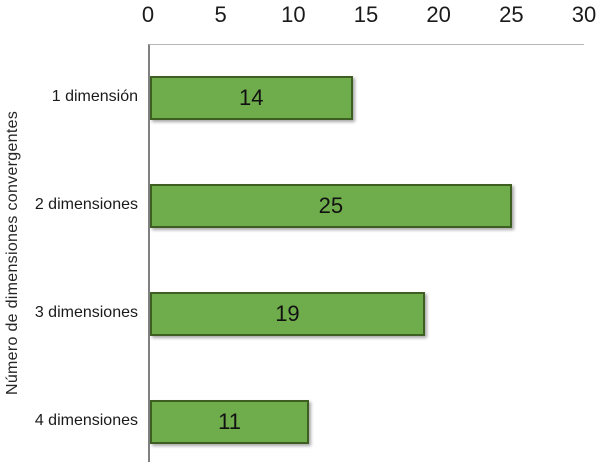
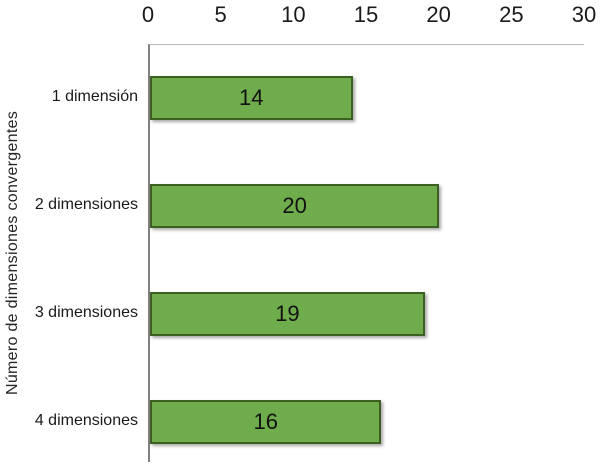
2 dimensiones: 25 -> 20
4 dimensiones: 11 -> 16
